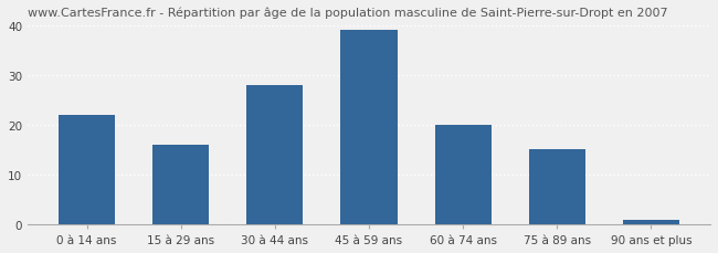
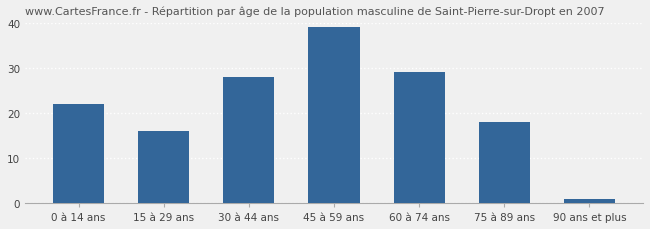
60 à 74 ans: 20 -> 29
75 à 89 ans: 15 -> 18
